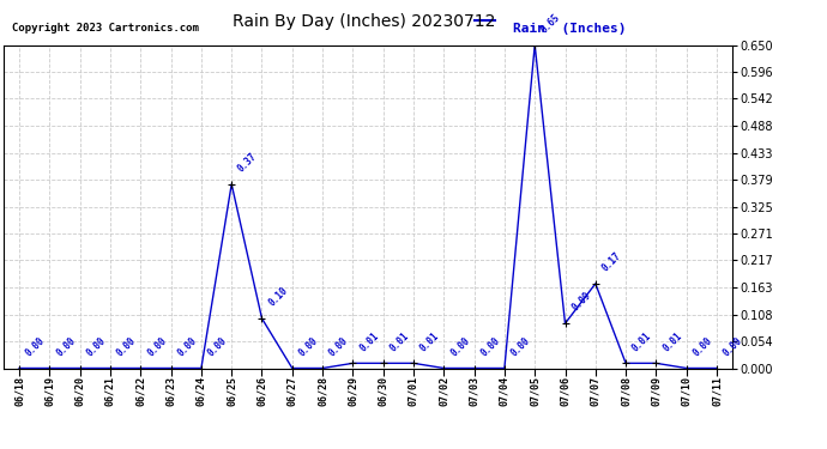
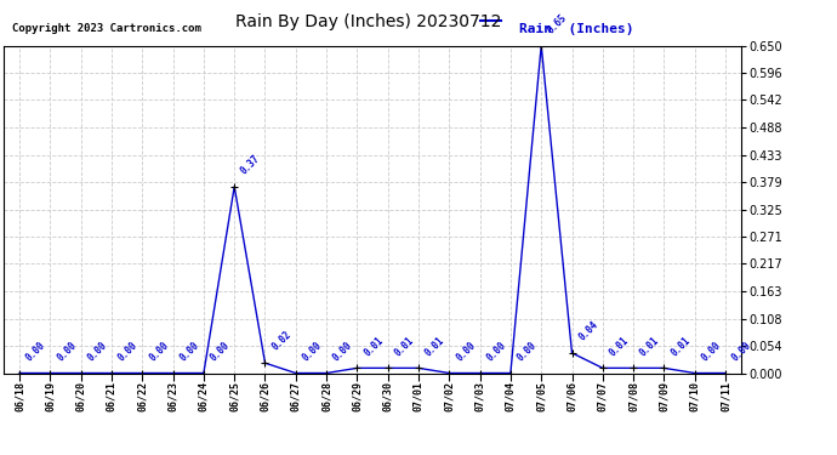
06/26: 0.10 -> 0.02
07/06: 0.09 -> 0.04
07/07: 0.17 -> 0.01
